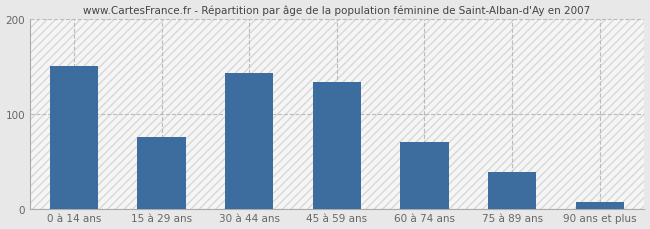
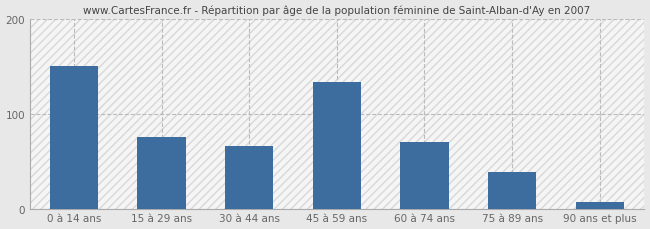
30 à 44 ans: 143 -> 66
